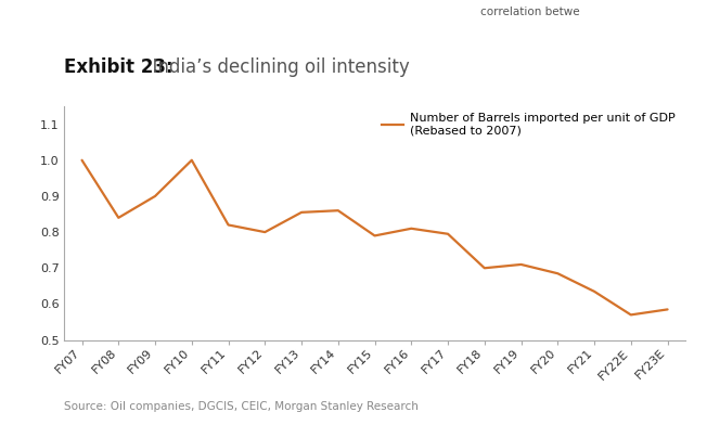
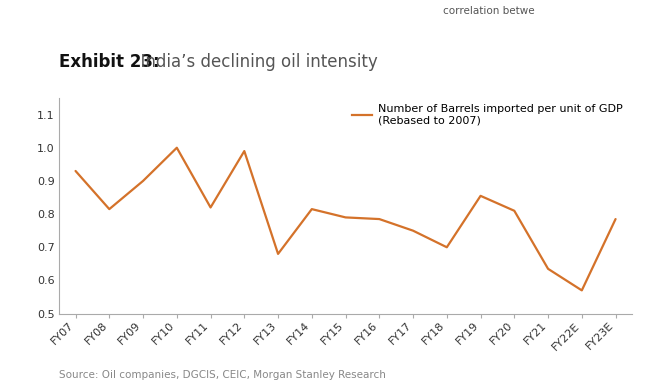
FY07: 1.000 -> 0.930
FY08: 0.840 -> 0.815
FY12: 0.800 -> 0.990
FY13: 0.855 -> 0.680
FY14: 0.860 -> 0.815
FY16: 0.810 -> 0.785
FY17: 0.795 -> 0.750
FY19: 0.710 -> 0.855
FY20: 0.685 -> 0.810
FY23E: 0.585 -> 0.785
